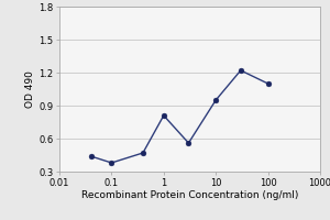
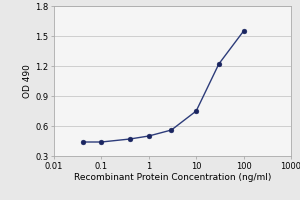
0.1: 0.38 -> 0.44
1: 0.81 -> 0.50
10: 0.95 -> 0.75
100: 1.10 -> 1.55
